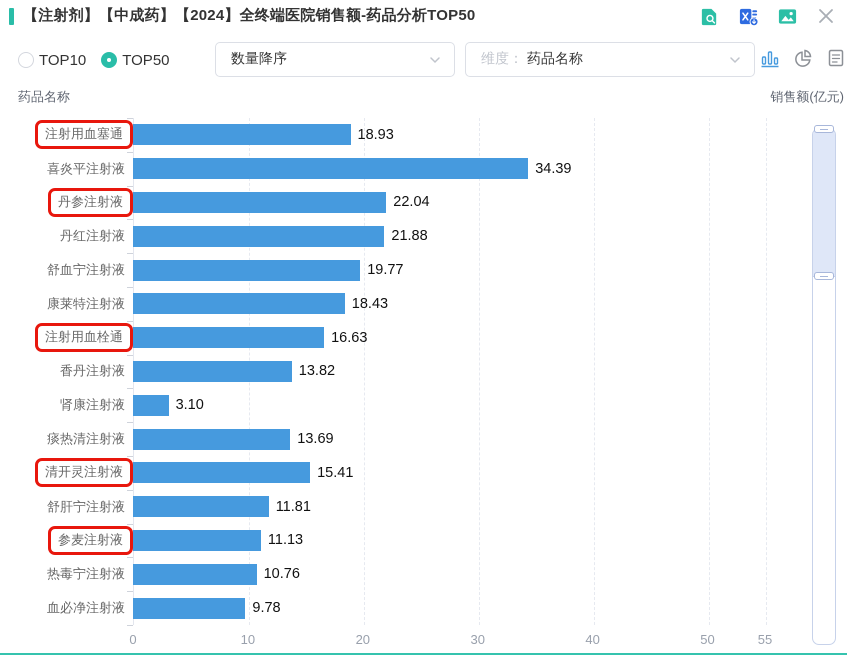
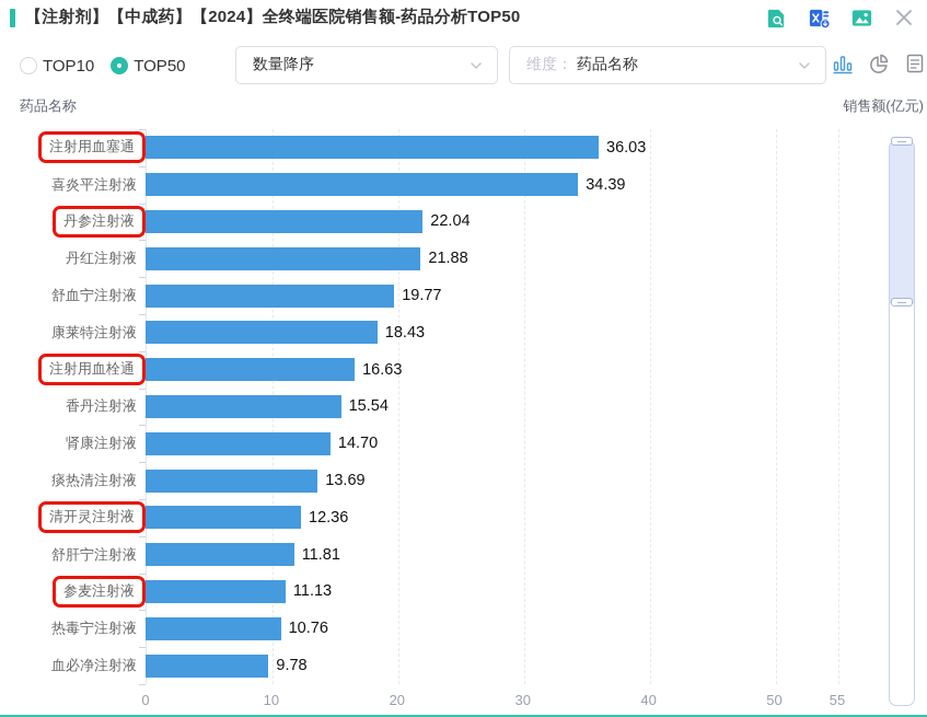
注射用血塞通: 18.93 -> 36.03
香丹注射液: 13.82 -> 15.54
肾康注射液: 3.10 -> 14.70
清开灵注射液: 15.41 -> 12.36
